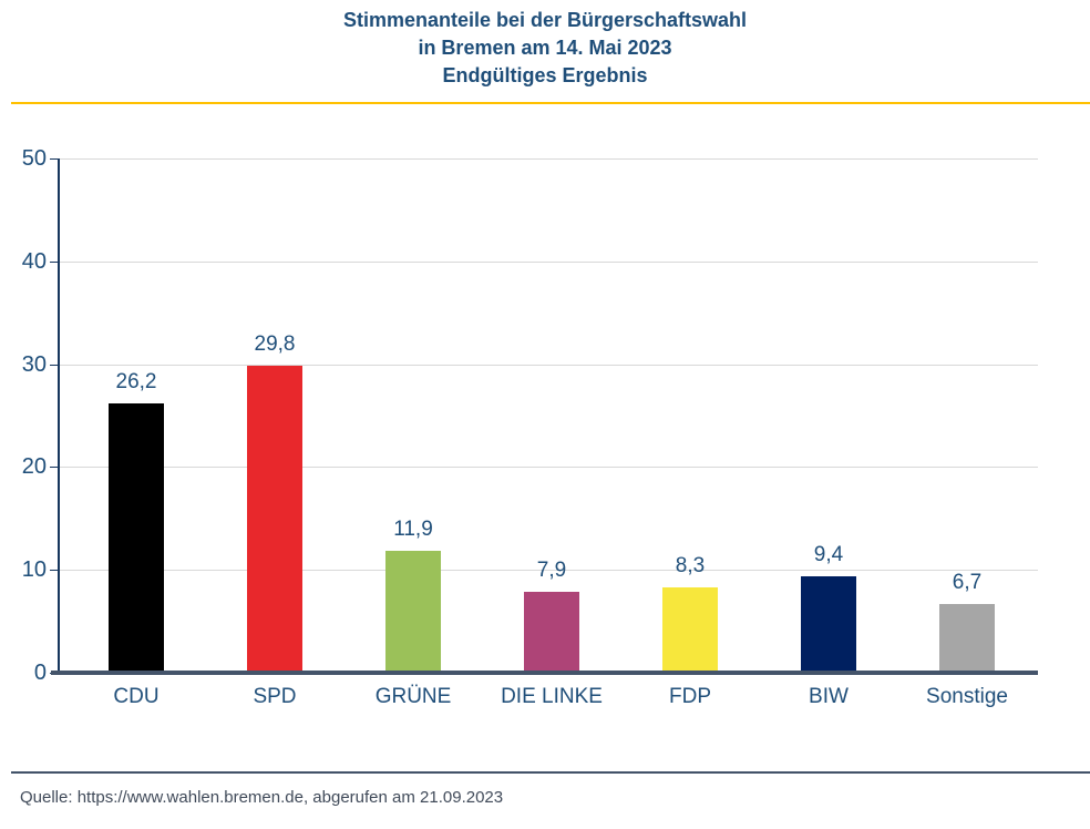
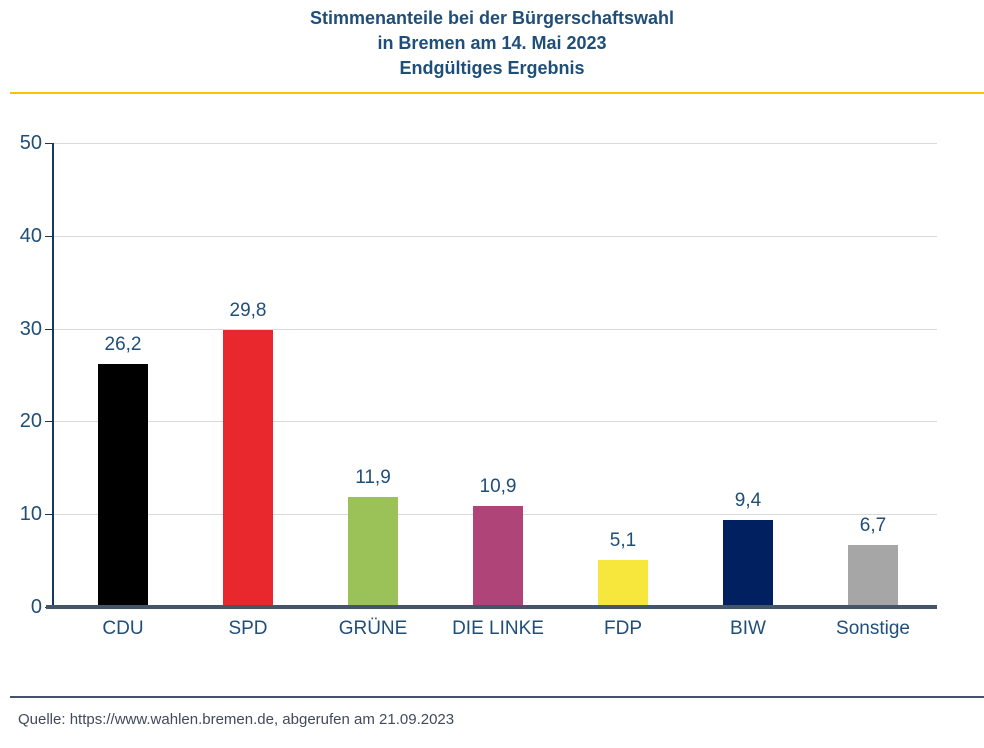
DIE LINKE: 7,9 -> 10,9
FDP: 8,3 -> 5,1
